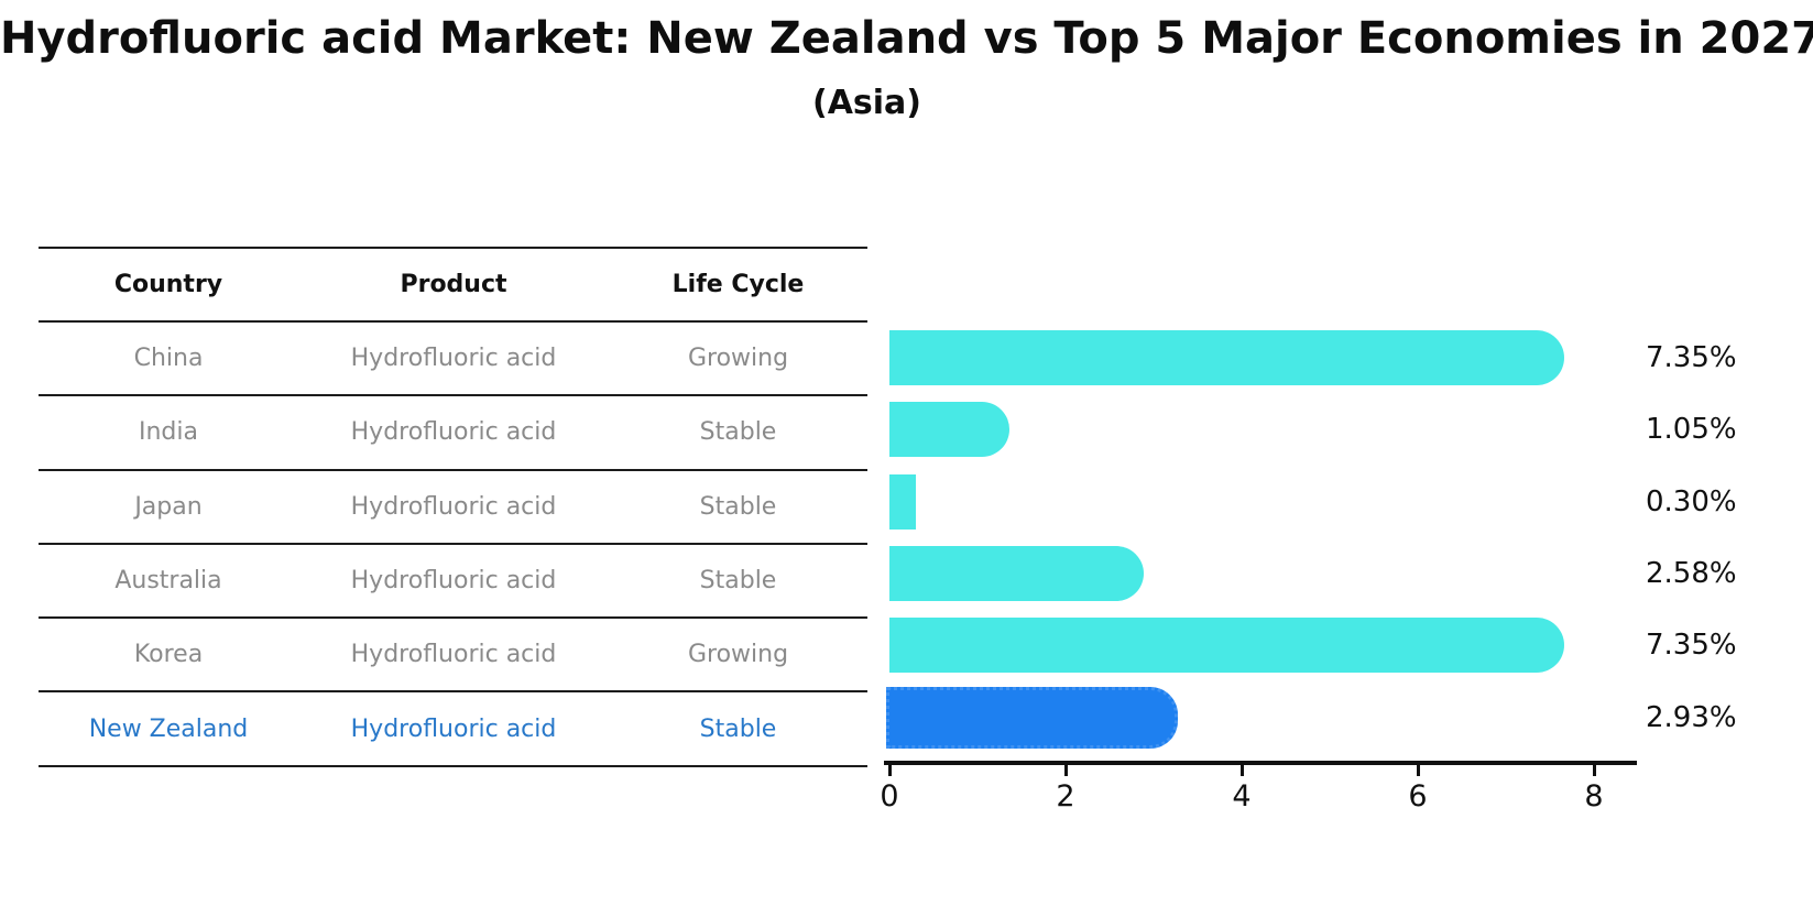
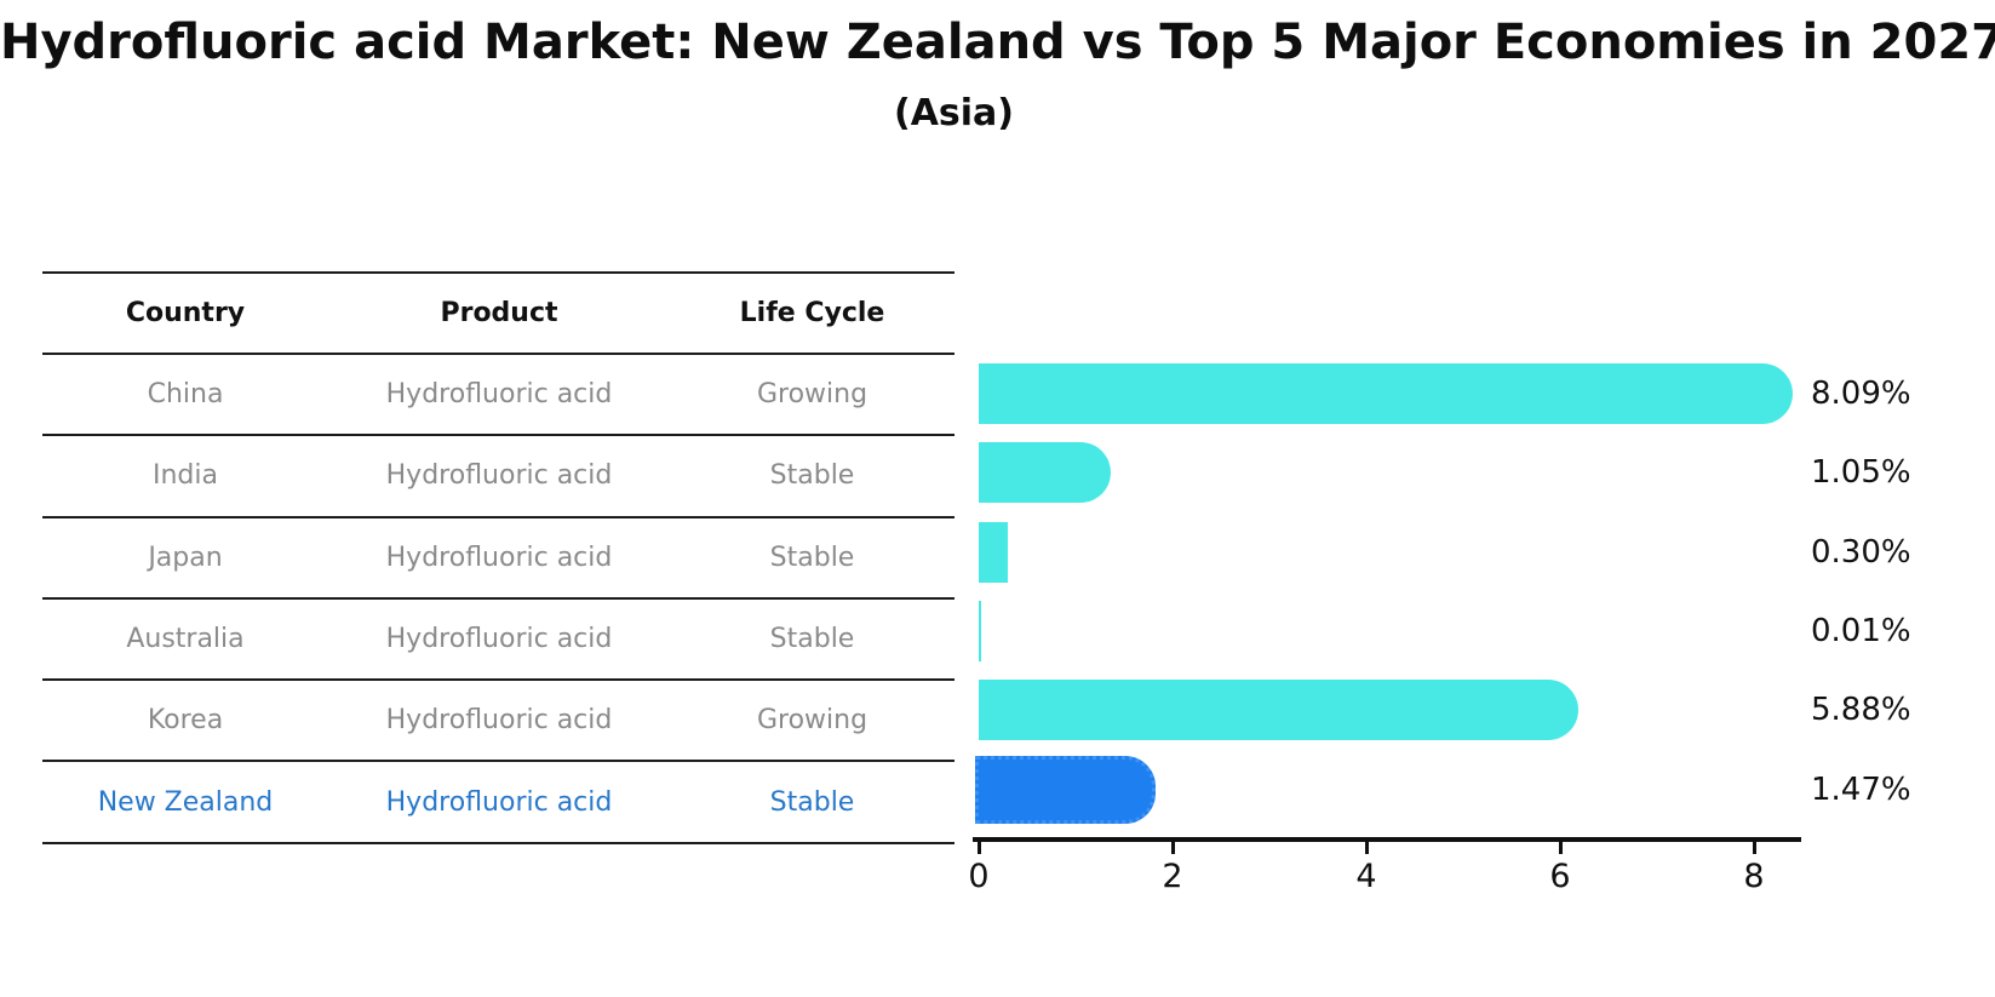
China: 7.35% -> 8.09%
Australia: 2.58% -> 0.01%
Korea: 7.35% -> 5.88%
New Zealand: 2.93% -> 1.47%
